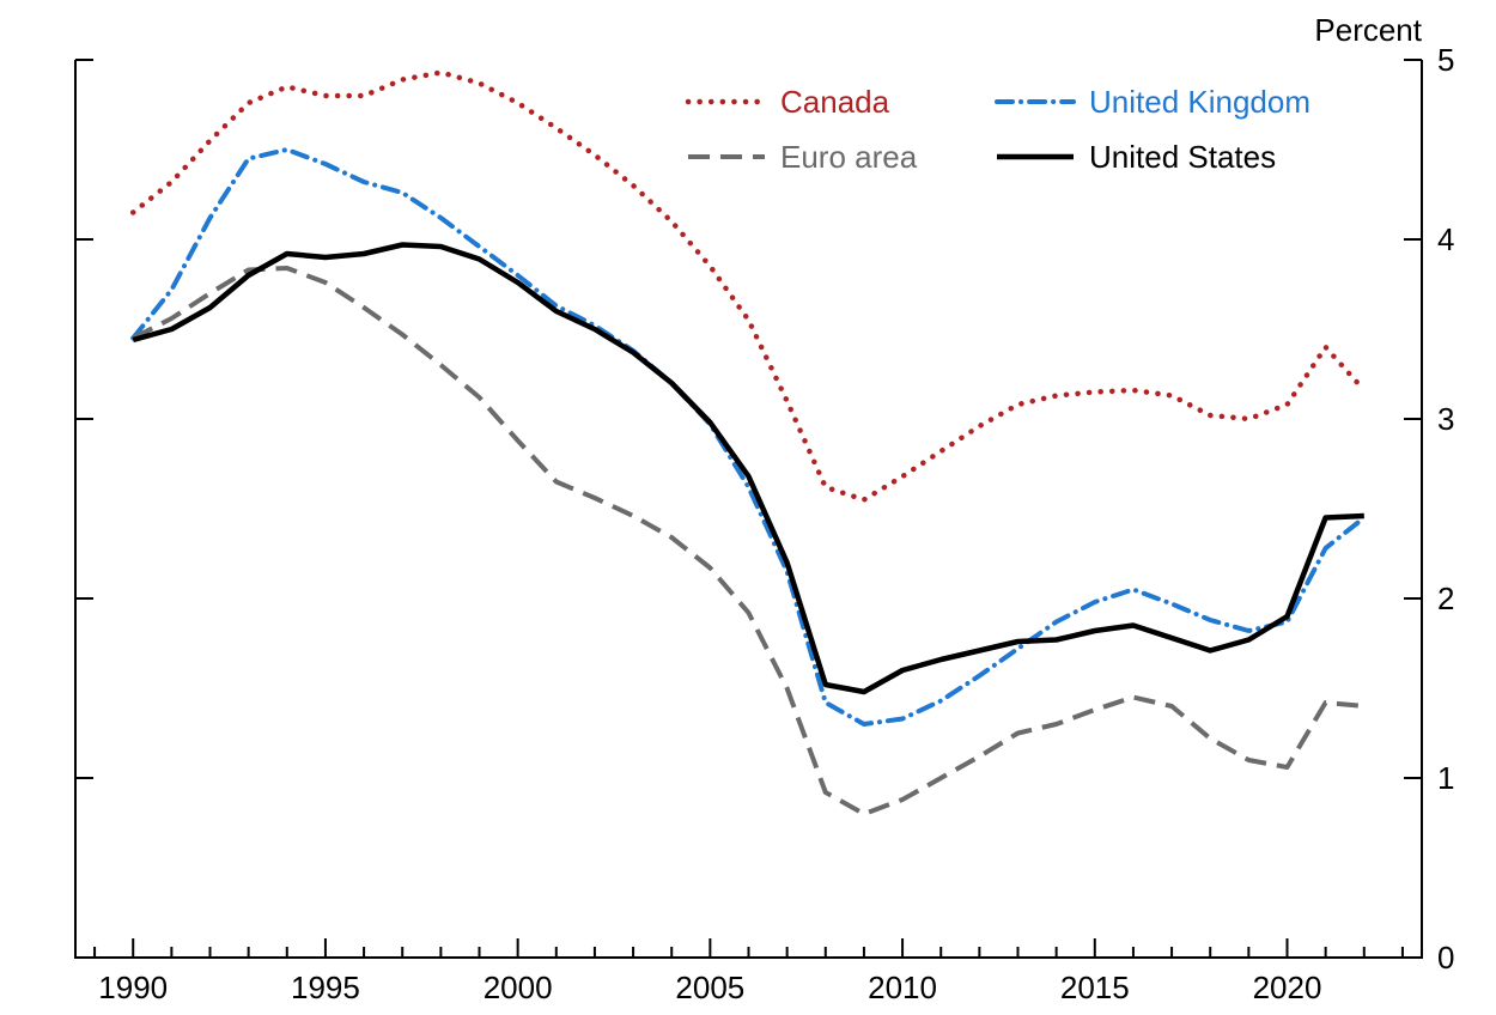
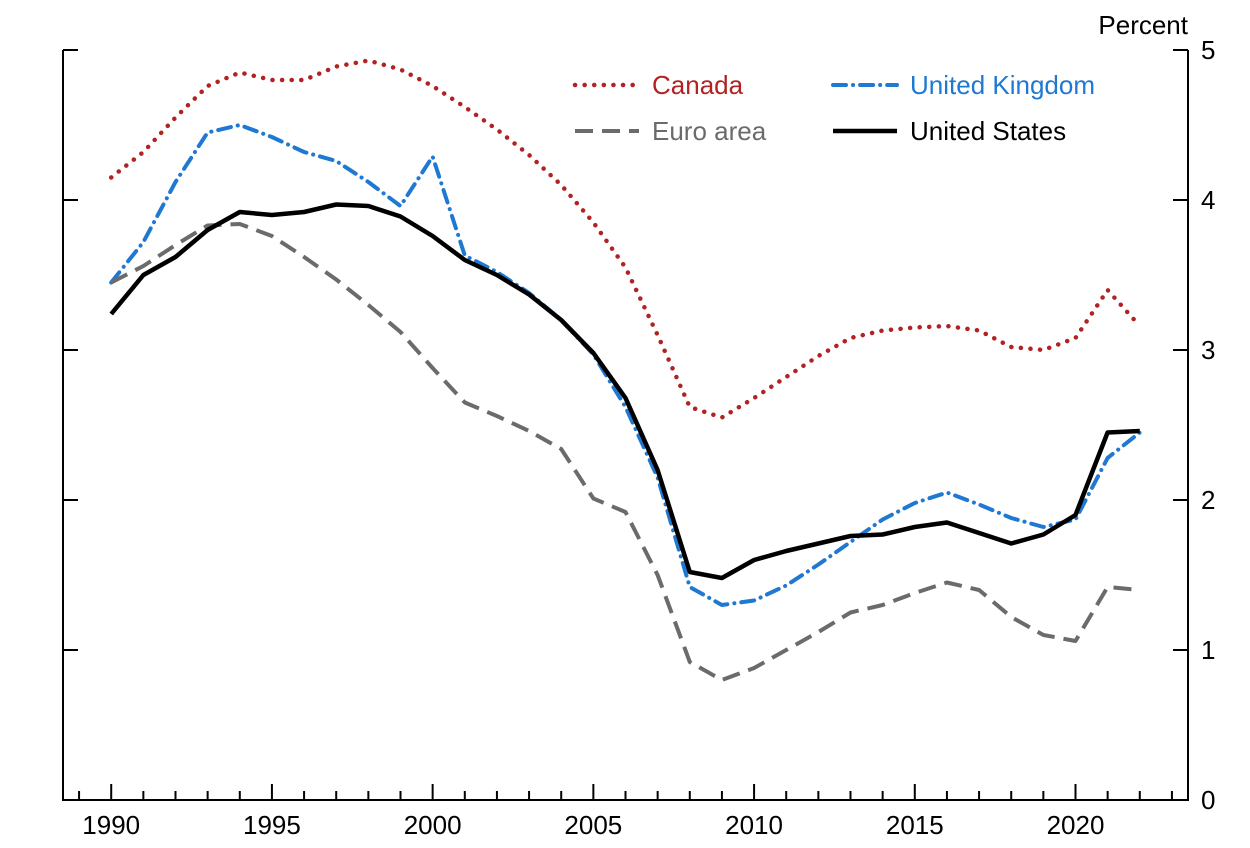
United States/1990: 3.44 -> 3.24
United Kingdom/2000: 3.80 -> 4.29
Euro area/2005: 2.17 -> 2.01
